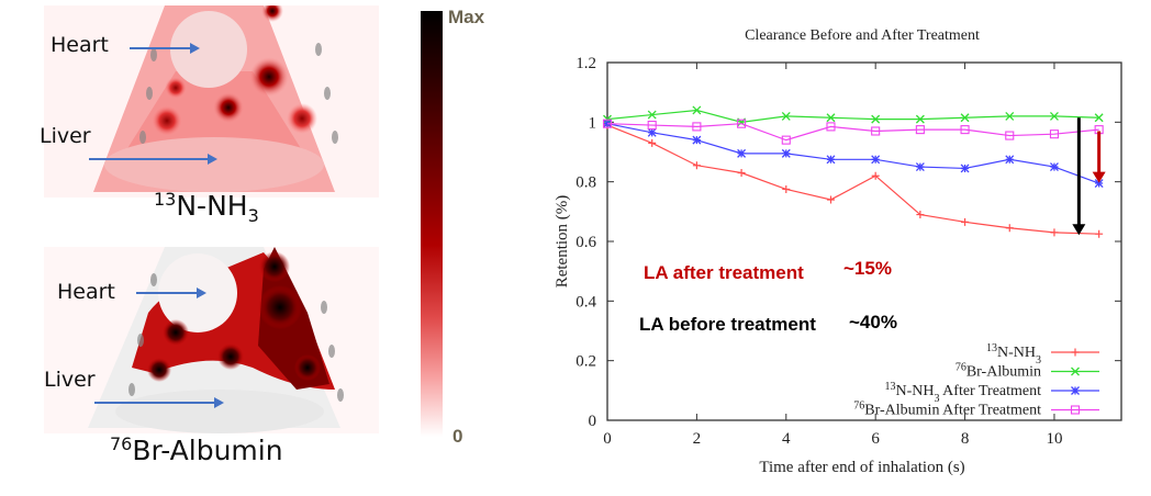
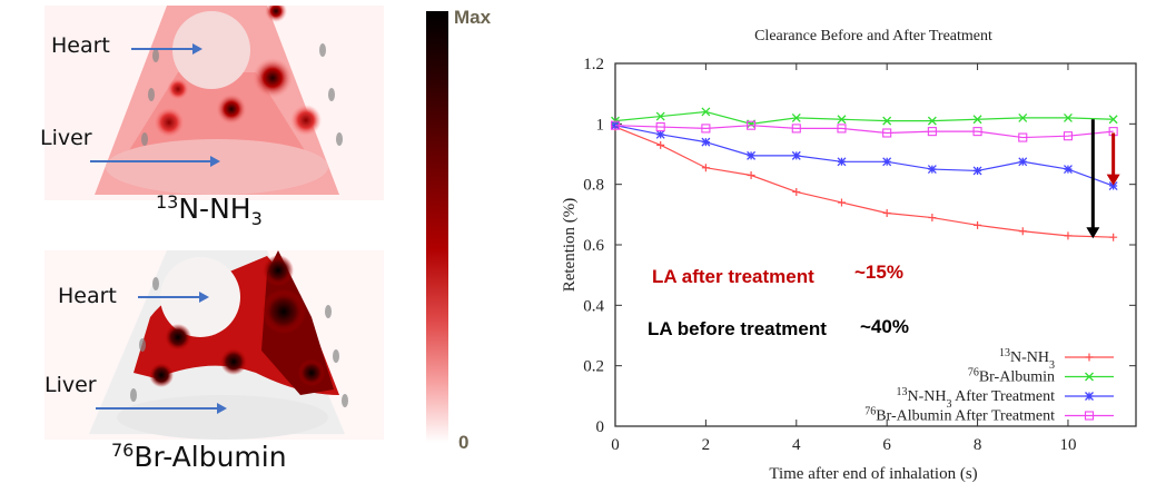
76Br-Albumin After Treatment/4: 0.94 -> 0.98
13N-NH3/6: 0.82 -> 0.70
